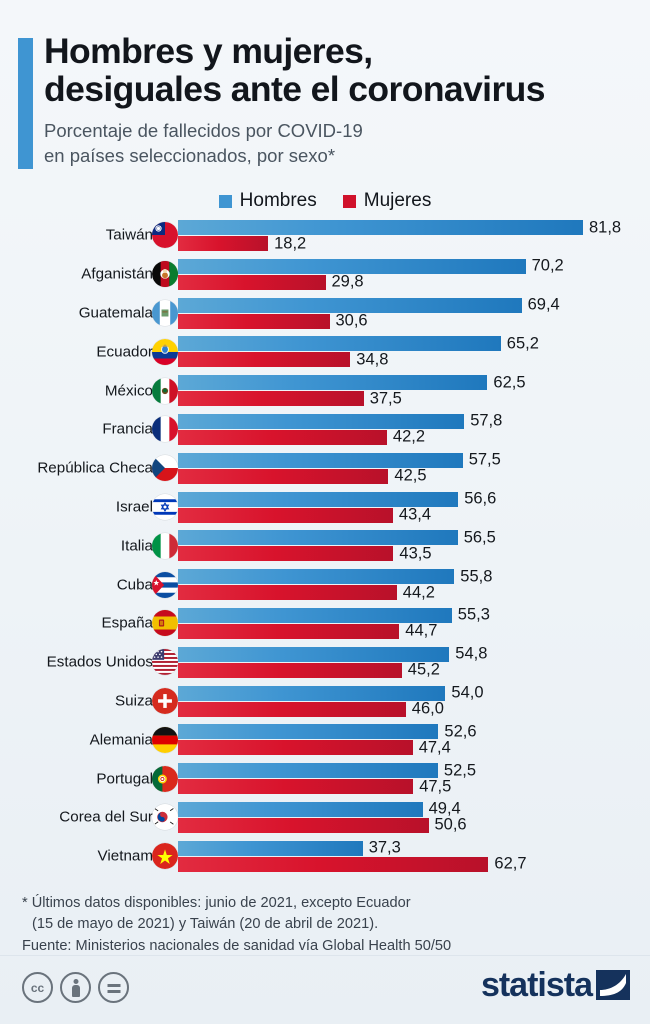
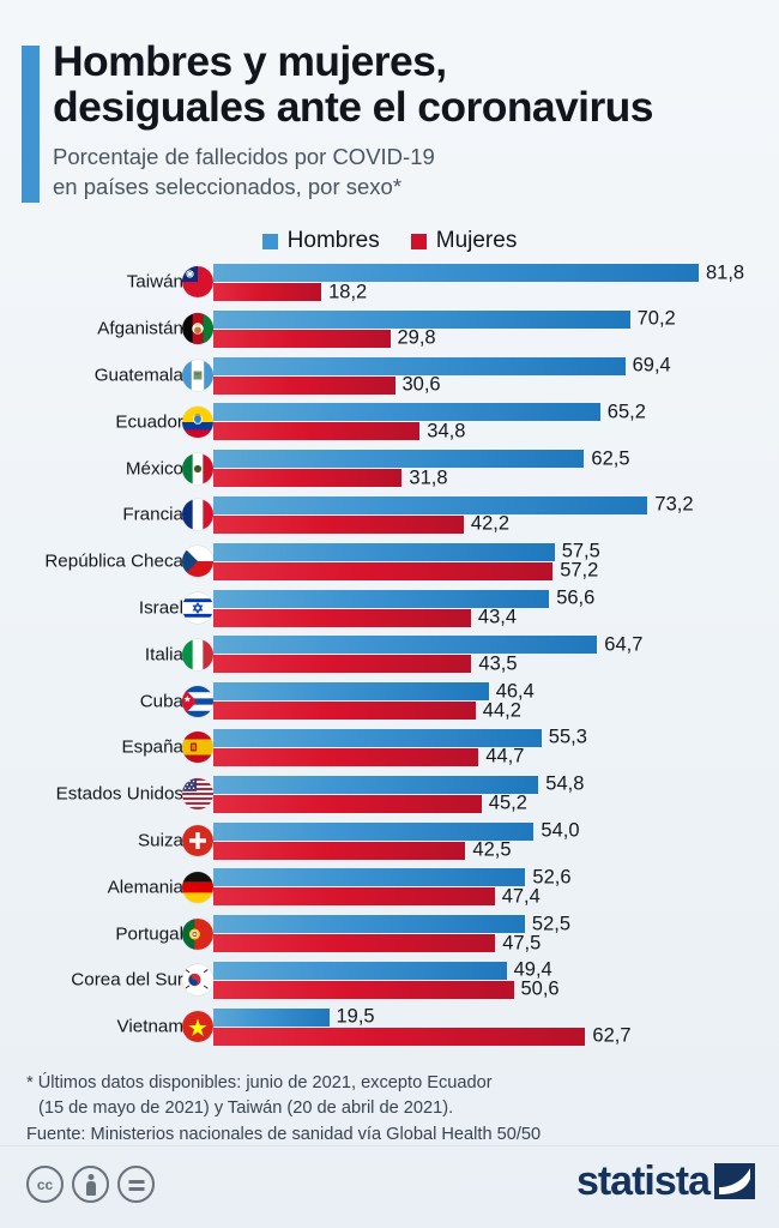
Mujeres/México: 37,5 -> 31,8
Hombres/Francia: 57,8 -> 73,2
Mujeres/República Checa: 42,5 -> 57,2
Hombres/Italia: 56,5 -> 64,7
Hombres/Cuba: 55,8 -> 46,4
Mujeres/Suiza: 46,0 -> 42,5
Hombres/Vietnam: 37,3 -> 19,5
